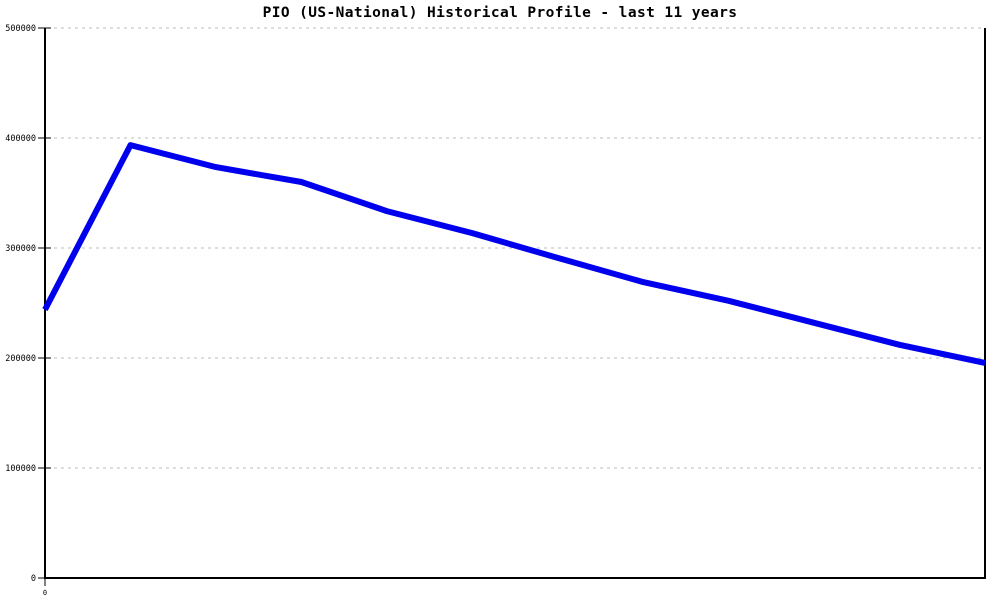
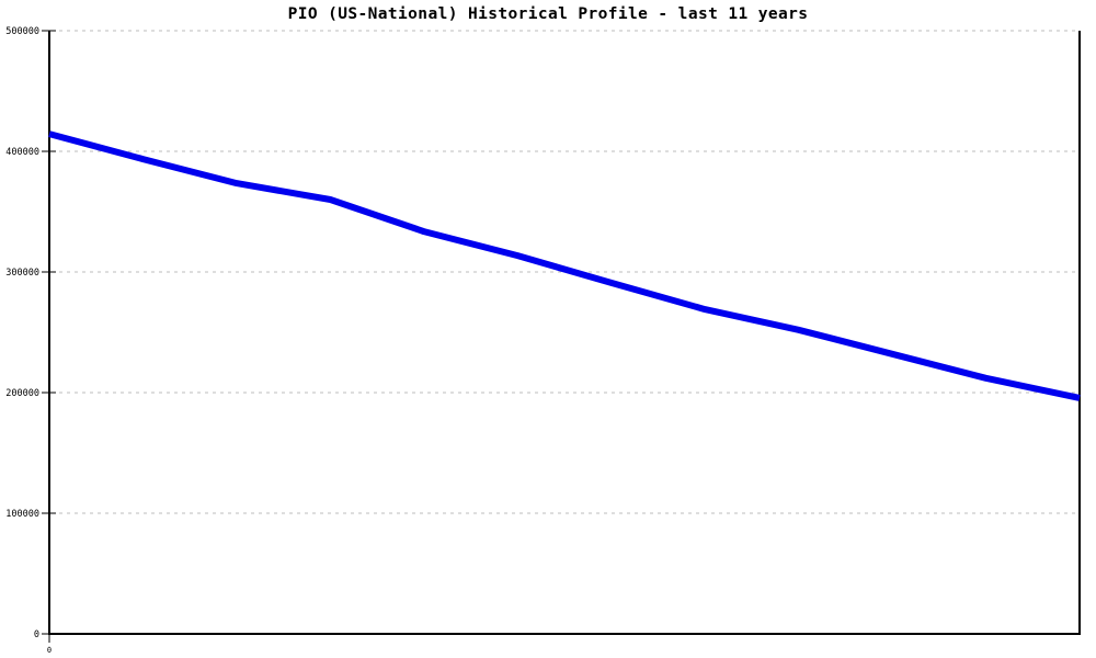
0: 244000 -> 414000
